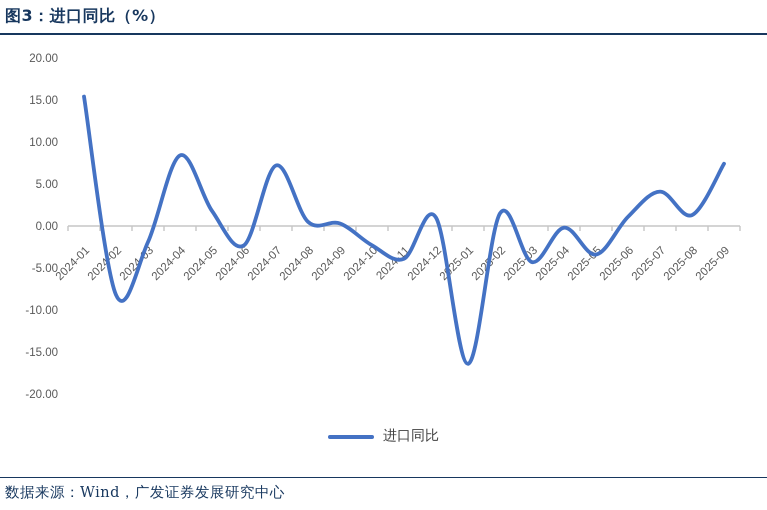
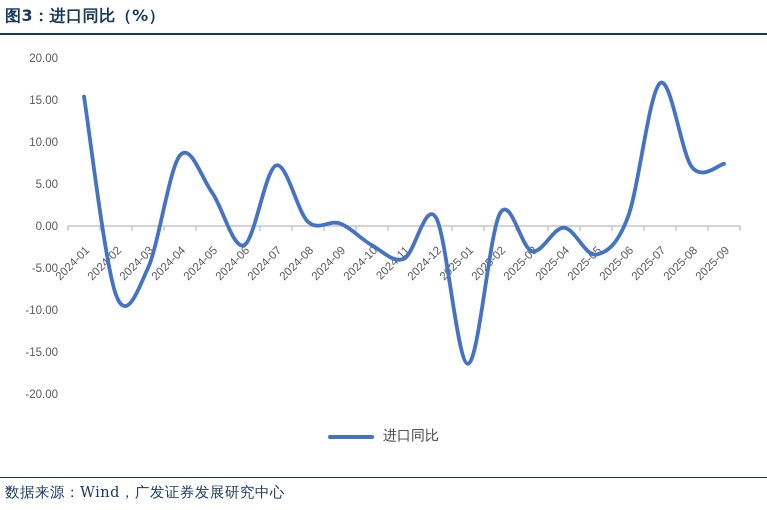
2024-03: -2 -> -5
2024-05: 2 -> 4
2025-03: -4 -> -3
2025-07: 4 -> 17
2025-08: 1 -> 7
